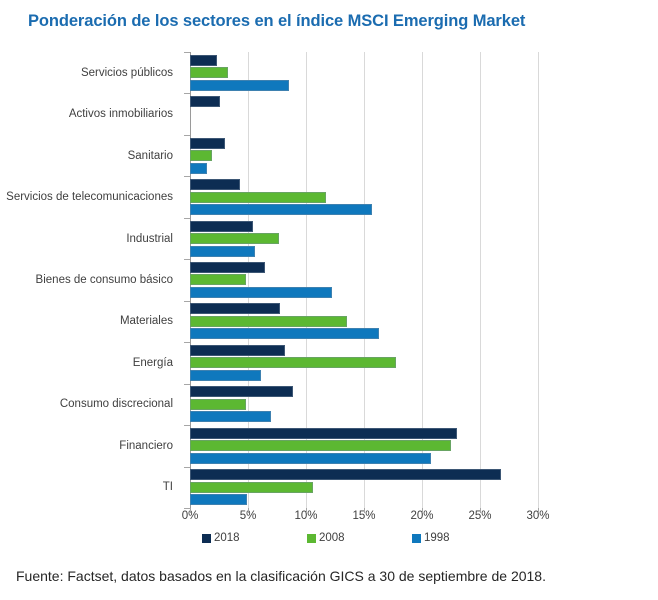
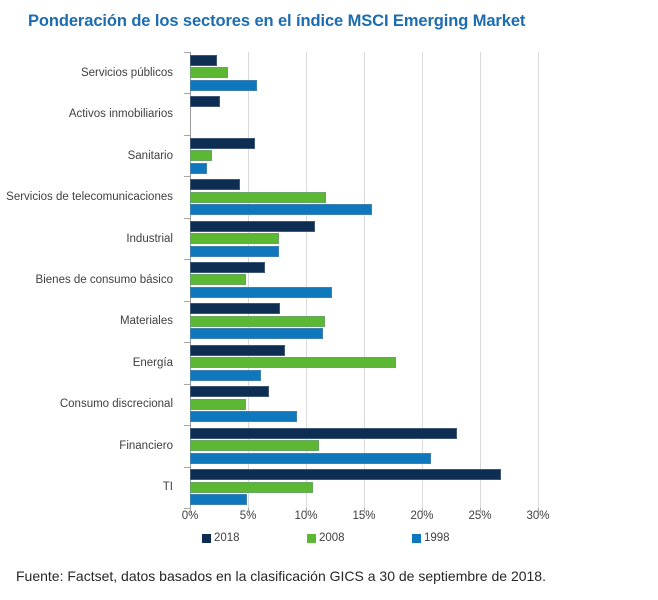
1998/Servicios públicos: 8.5% -> 5.8%
2018/Sanitario: 3.0% -> 5.6%
2018/Industrial: 5.4% -> 10.8%
1998/Industrial: 5.6% -> 7.7%
2008/Materiales: 13.5% -> 11.6%
1998/Materiales: 16.3% -> 11.5%
2018/Consumo discrecional: 8.9% -> 6.8%
1998/Consumo discrecional: 7.0% -> 9.2%
2008/Financiero: 22.5% -> 11.1%
